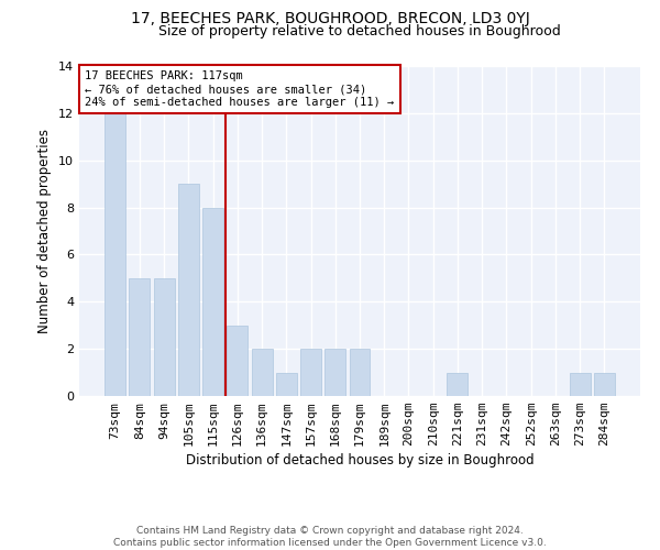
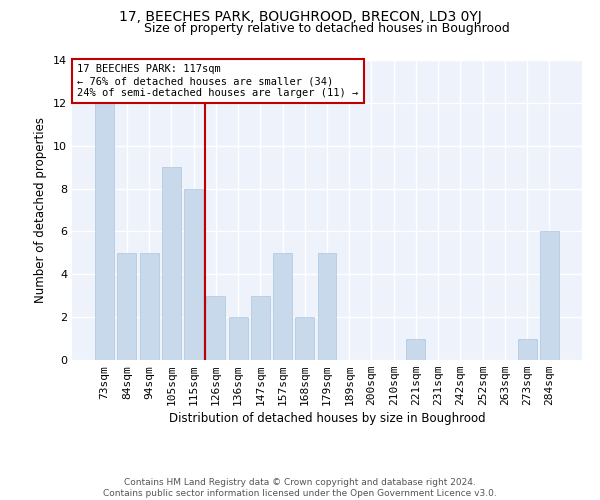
147sqm: 1 -> 3
157sqm: 2 -> 5
179sqm: 2 -> 5
284sqm: 1 -> 6
